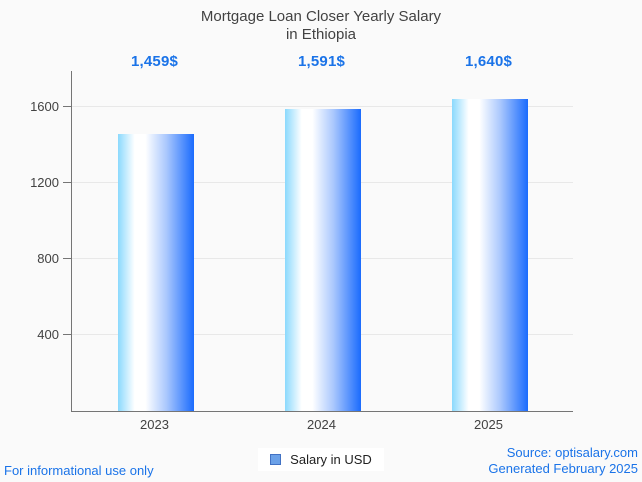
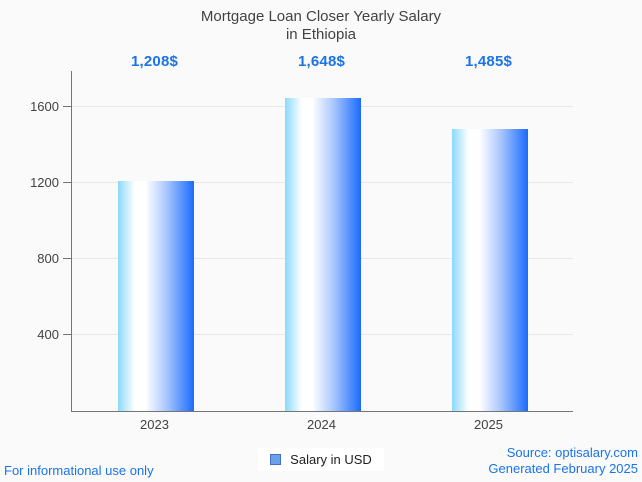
2023: 1,459 -> 1,208
2024: 1,591 -> 1,648
2025: 1,640 -> 1,485
